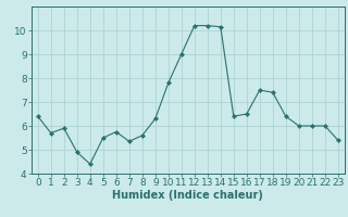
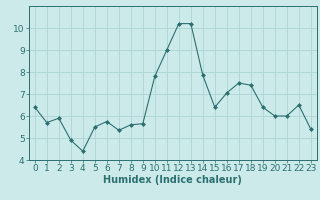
9: 6.30 -> 5.65
14: 10.15 -> 7.85
16: 6.50 -> 7.05
22: 6.00 -> 6.50
